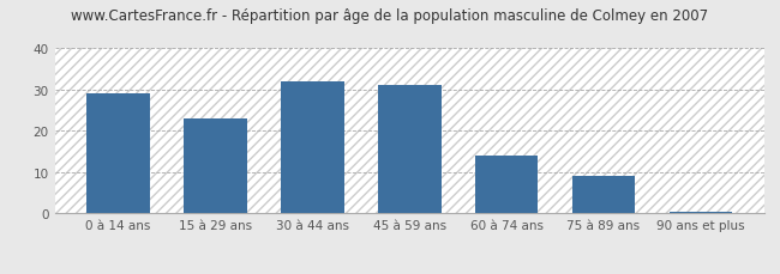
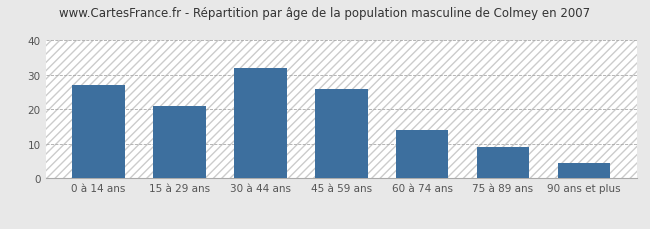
0 à 14 ans: 29.0 -> 27.0
15 à 29 ans: 23.0 -> 21.0
45 à 59 ans: 31.0 -> 26.0
90 ans et plus: 0.5 -> 4.5
